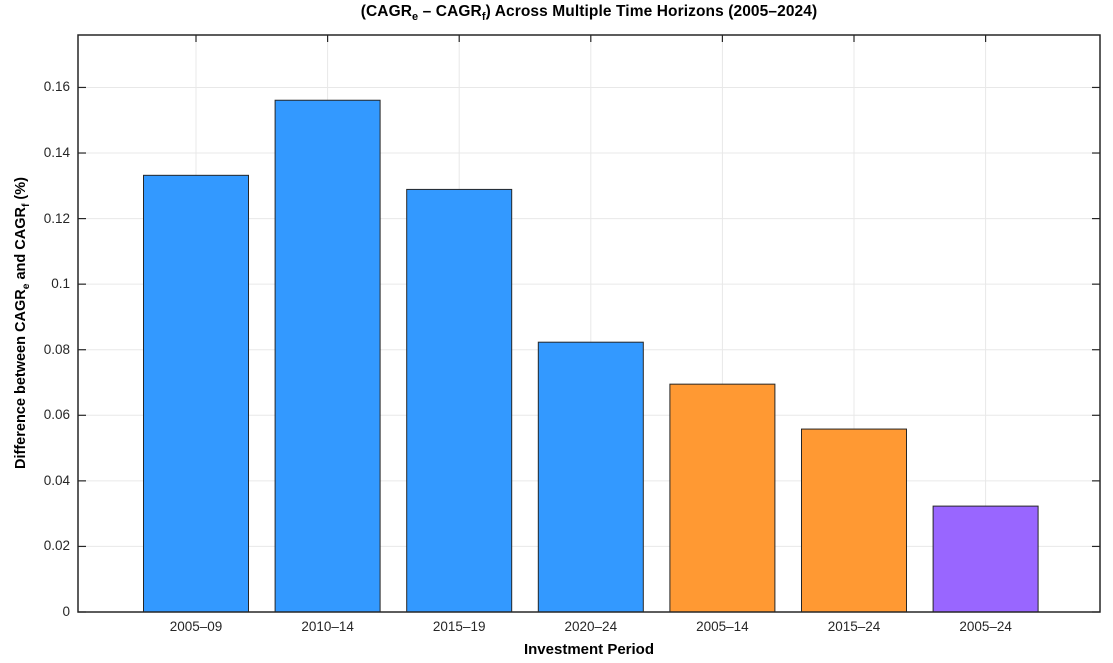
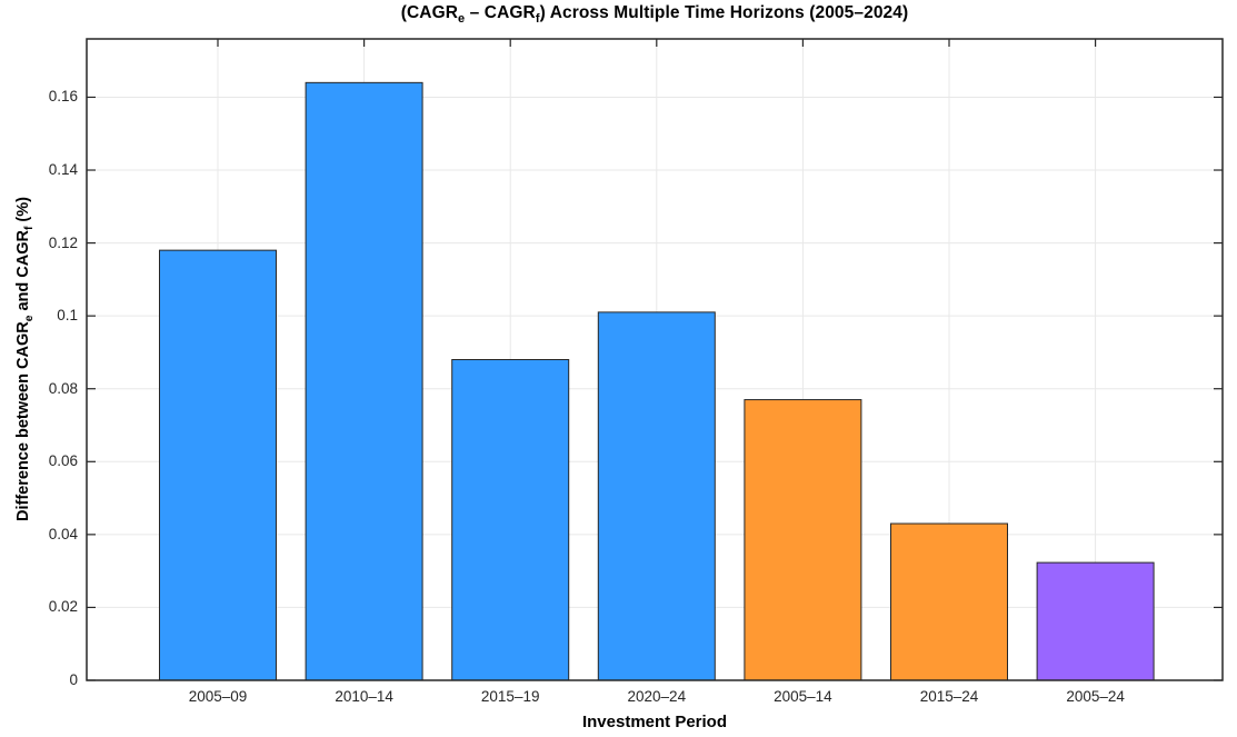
2005–09: 0.133 -> 0.118
2010–14: 0.156 -> 0.164
2015–19: 0.129 -> 0.088
2020–24: 0.082 -> 0.101
2005–14: 0.070 -> 0.077
2015–24: 0.056 -> 0.043
